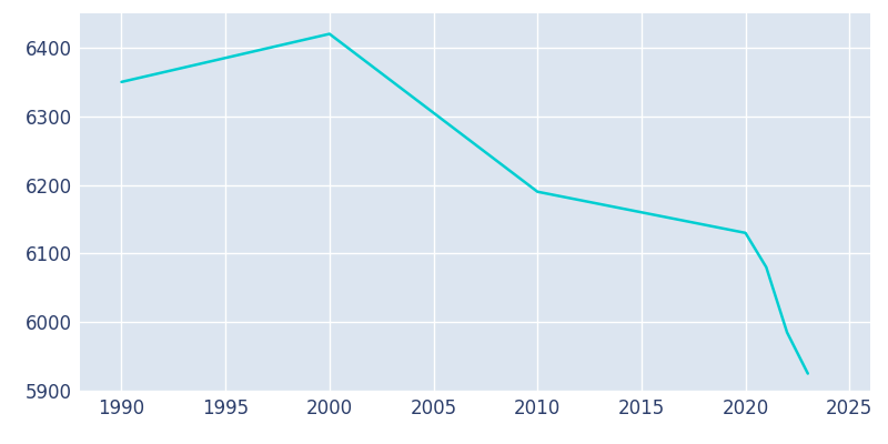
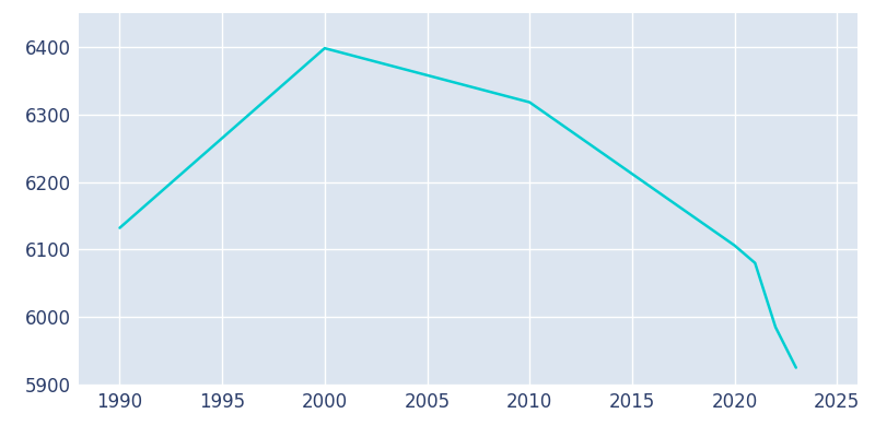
1990: 6350 -> 6132
2000: 6420 -> 6398
2010: 6190 -> 6318
2020: 6130 -> 6106
